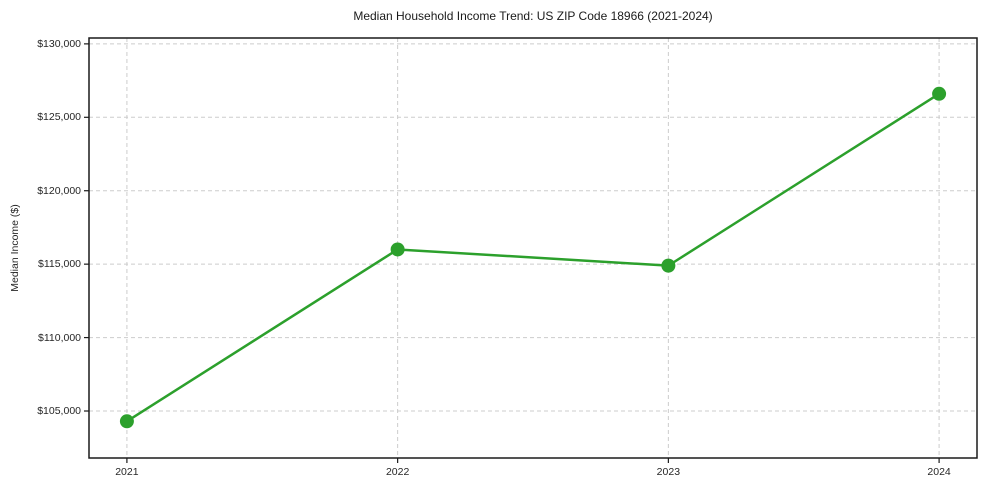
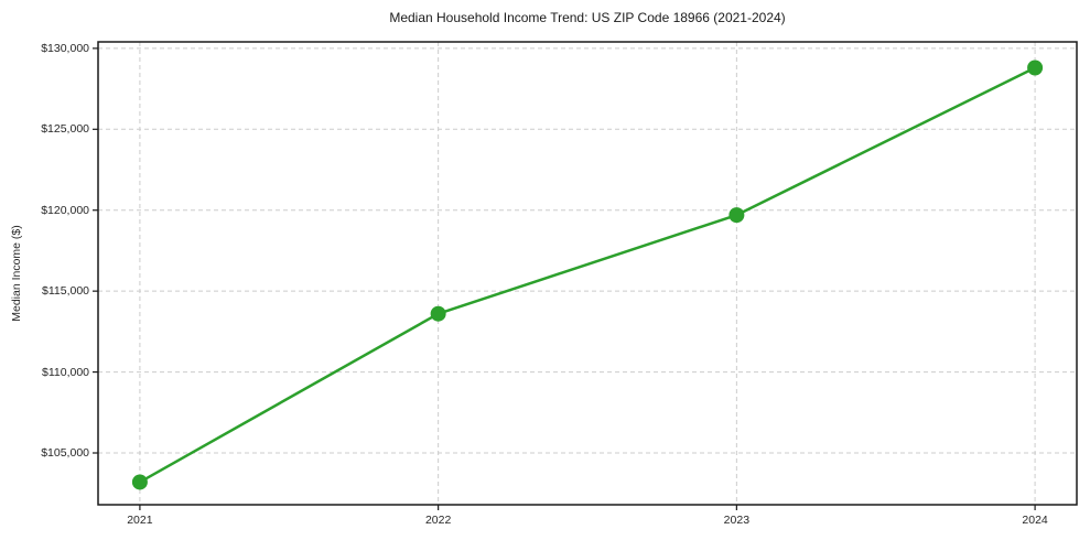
2021: $104300 -> $103200
2022: $116000 -> $113600
2023: $114900 -> $119700
2024: $126600 -> $128800
